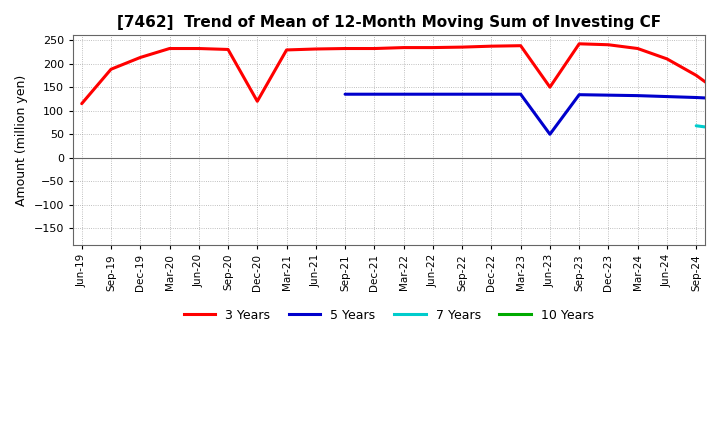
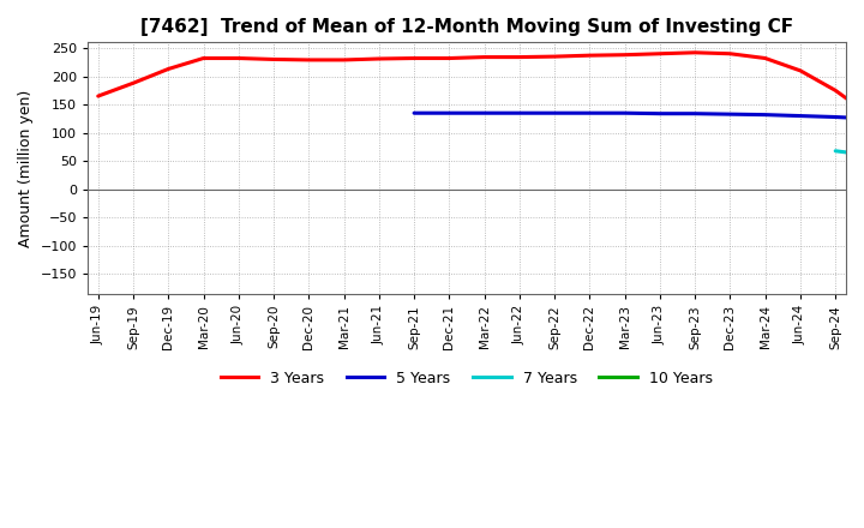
3 Years/Jun-19: 115 -> 165
3 Years/Dec-20: 120 -> 229
3 Years/Jun-23: 150 -> 240
5 Years/Jun-23: 50 -> 134
